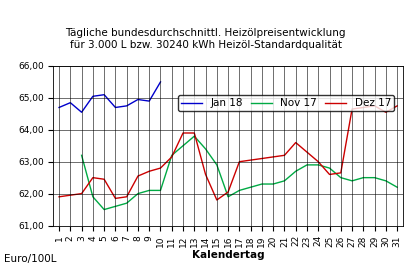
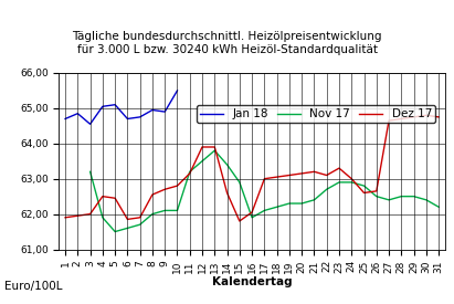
Dez 17/22: 63,60 -> 63,10
Dez 17/30: 64,55 -> 64,80
